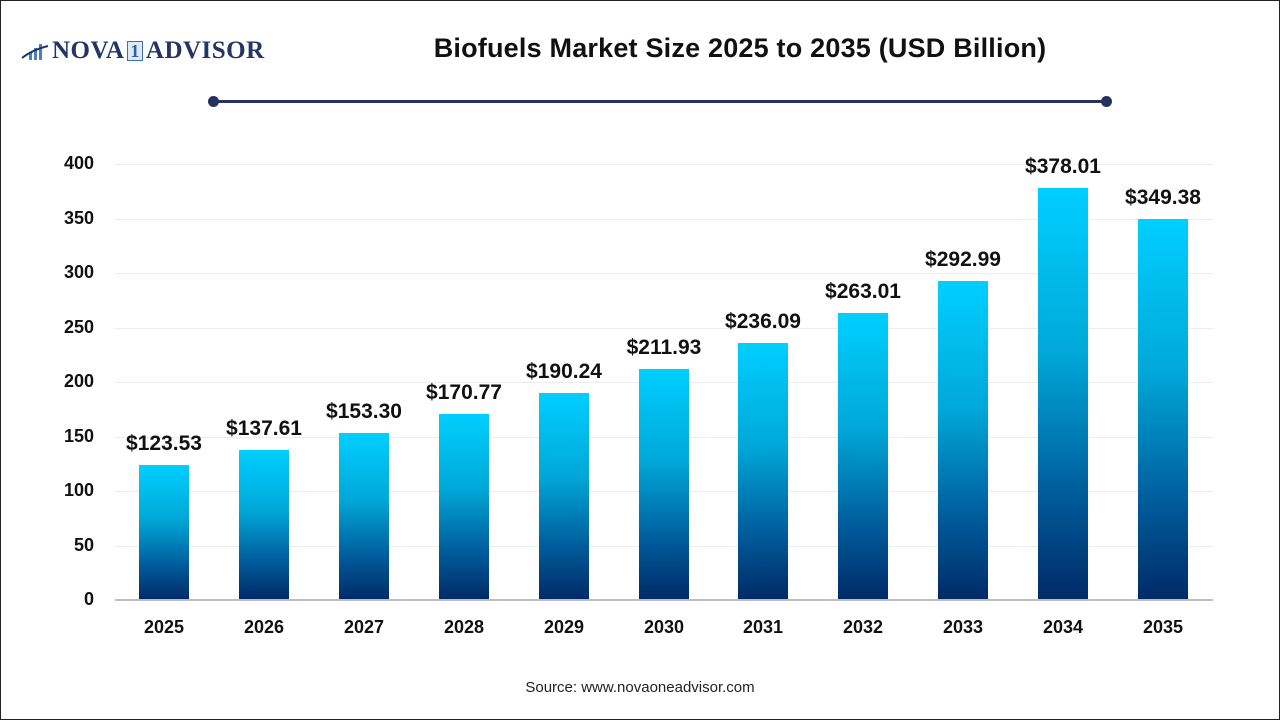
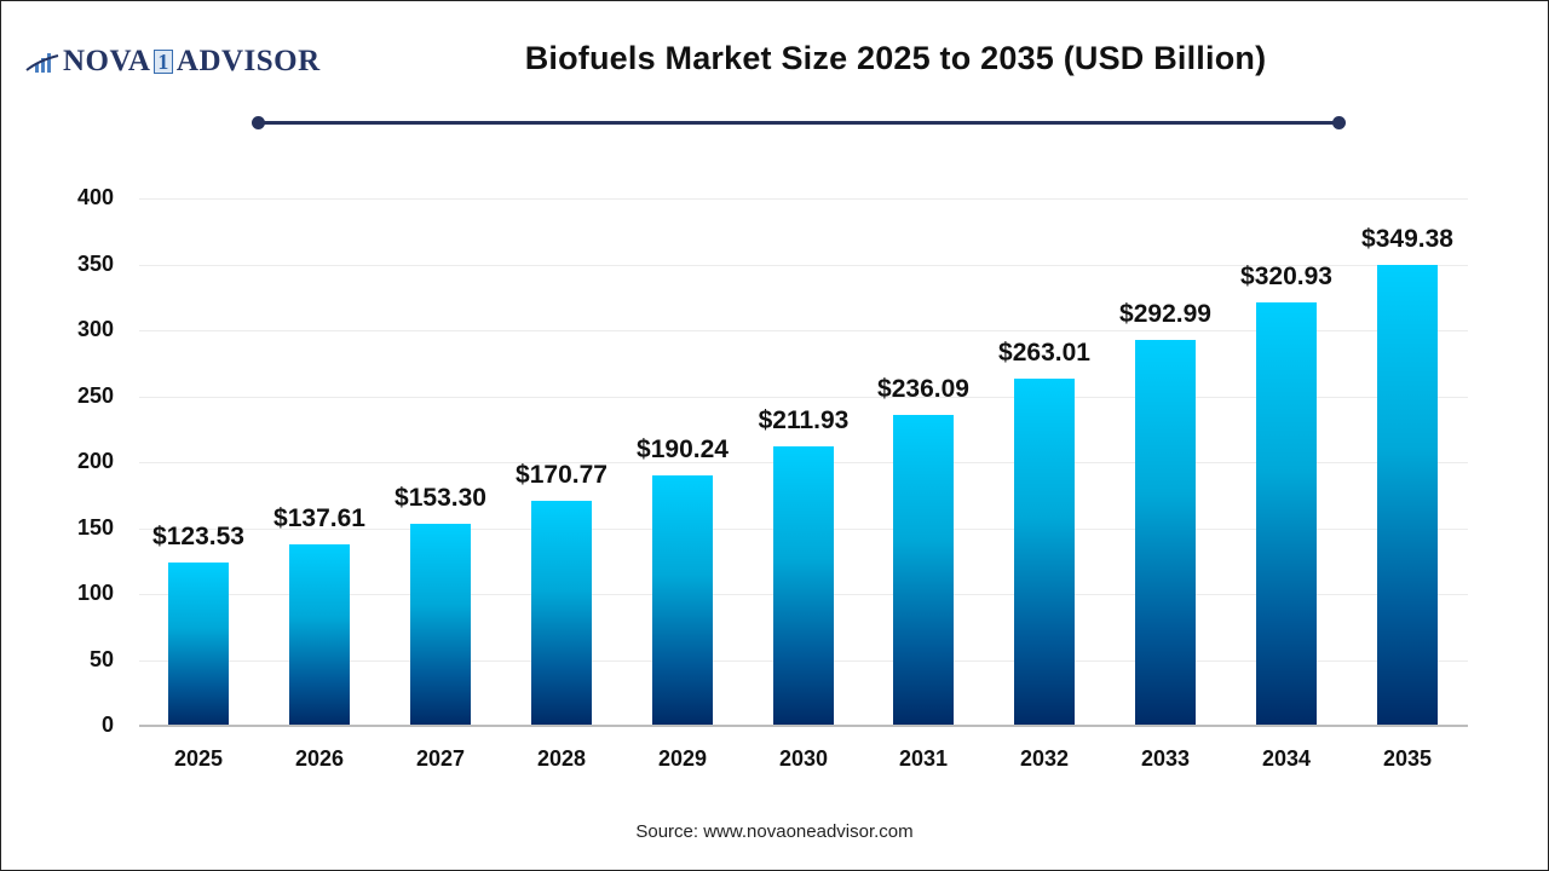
2034: $378.01 -> $320.93
